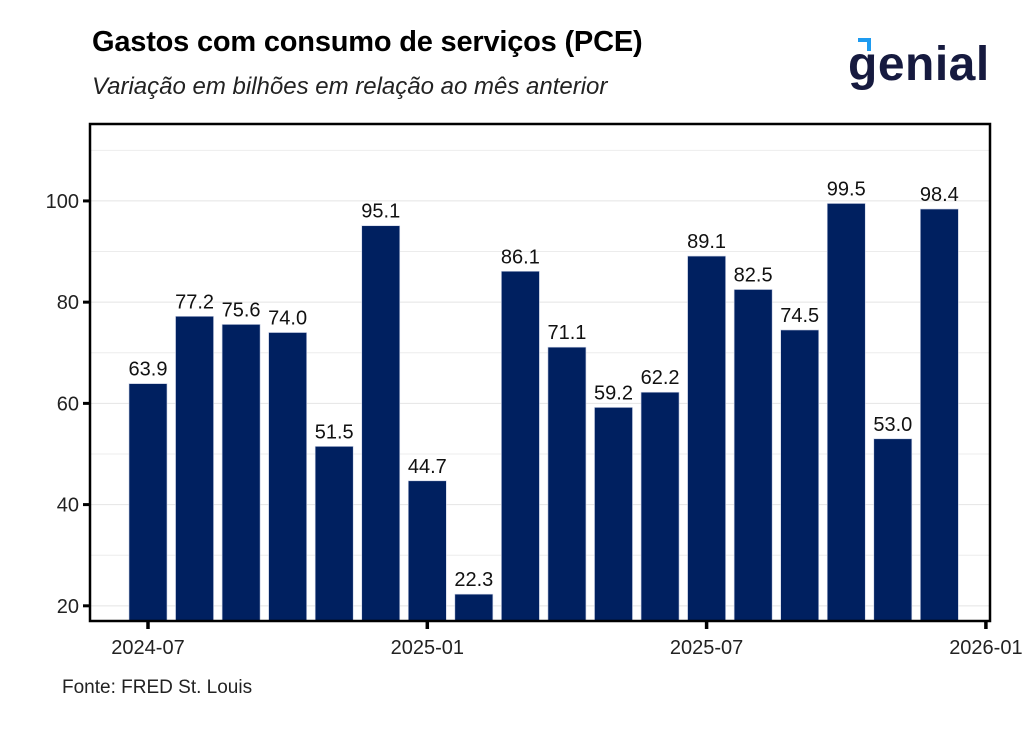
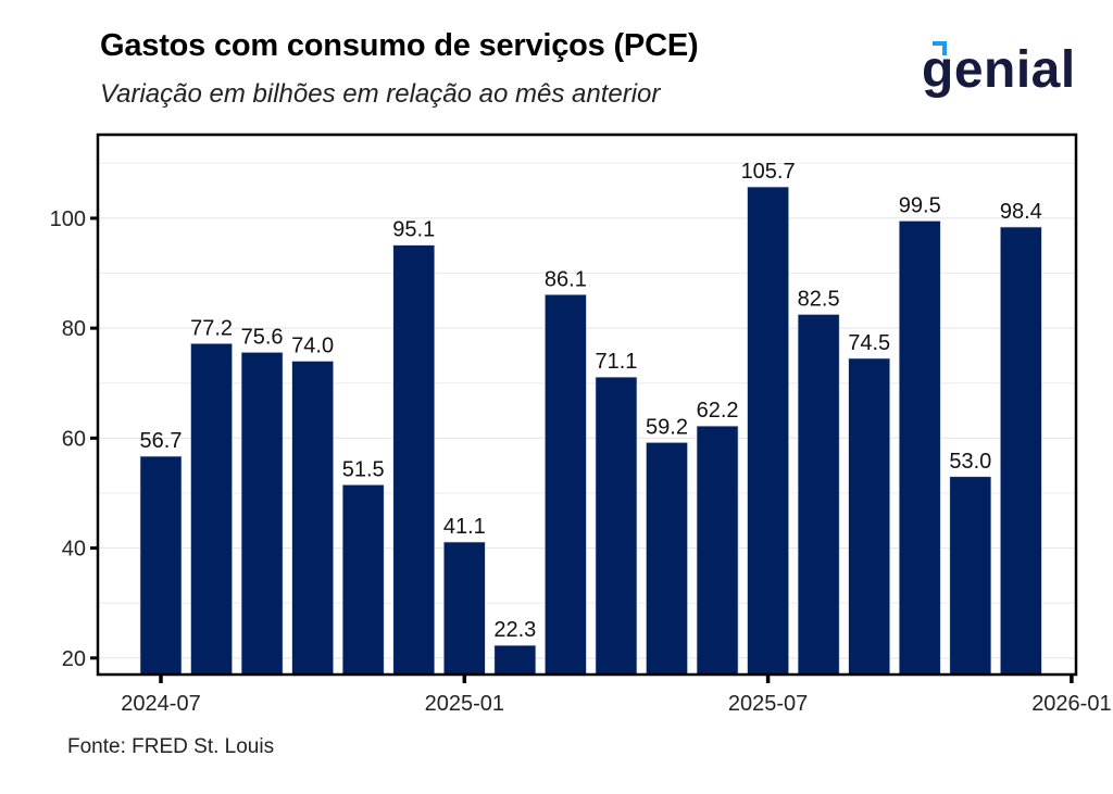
2024-07: 63.9 -> 56.7
2025-01: 44.7 -> 41.1
2025-07: 89.1 -> 105.7
